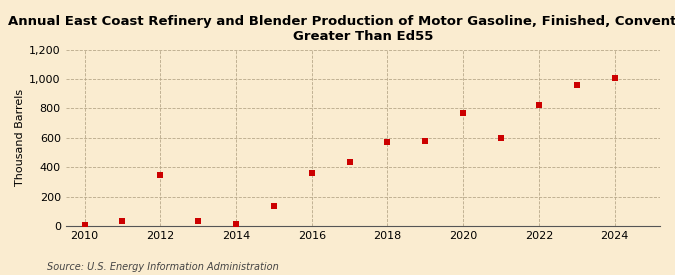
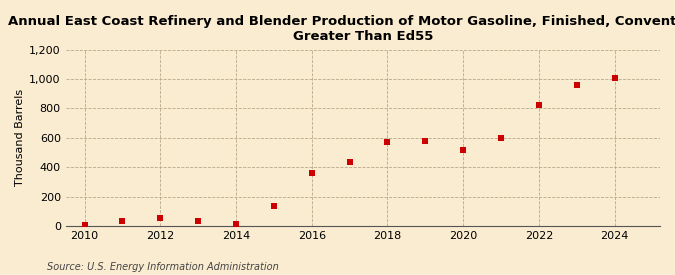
2012: 350 -> 60
2020: 770 -> 520
